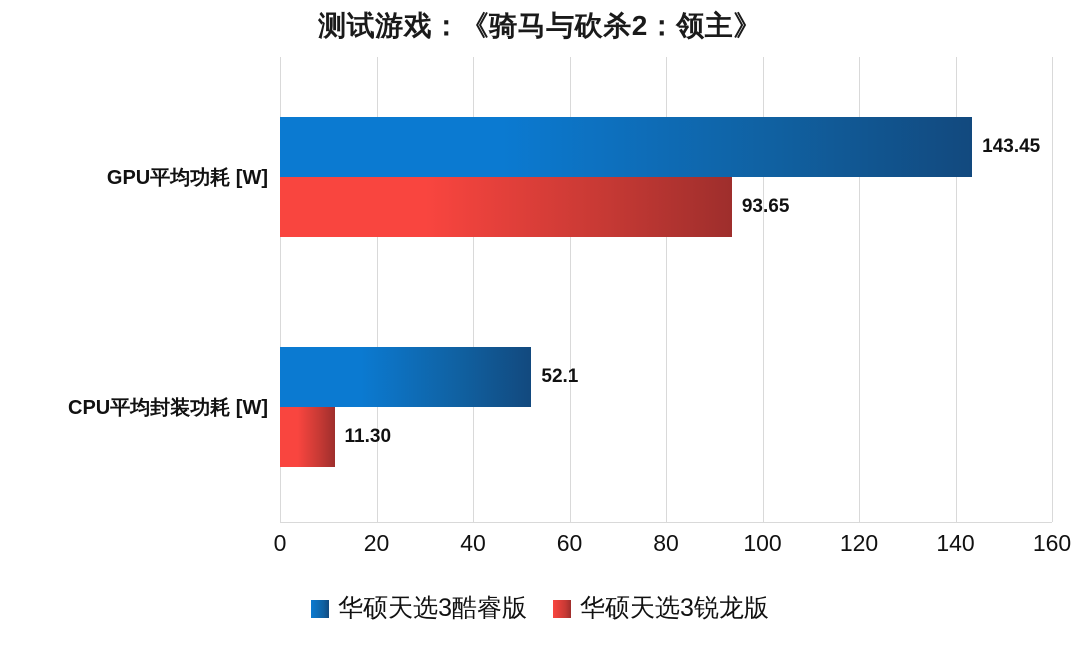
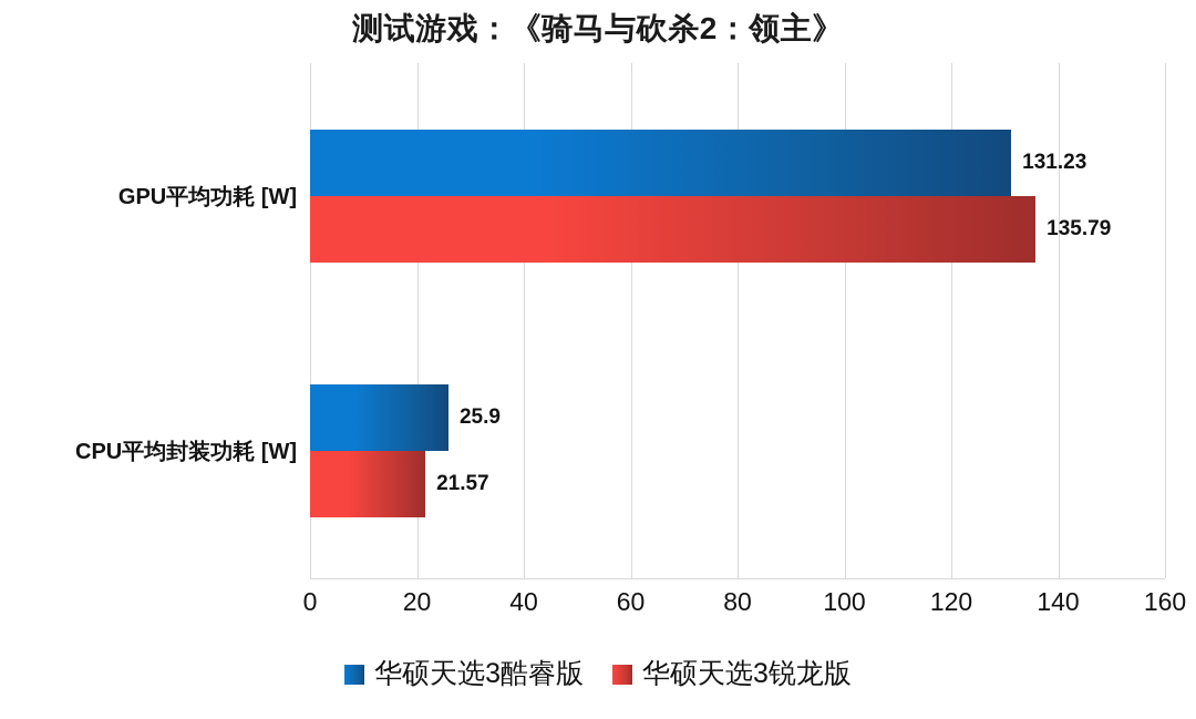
华硕天选3酷睿版/GPU平均功耗 [W]: 143.45 -> 131.23
华硕天选3锐龙版/GPU平均功耗 [W]: 93.65 -> 135.79
华硕天选3酷睿版/CPU平均封装功耗 [W]: 52.1 -> 25.9
华硕天选3锐龙版/CPU平均封装功耗 [W]: 11.30 -> 21.57
